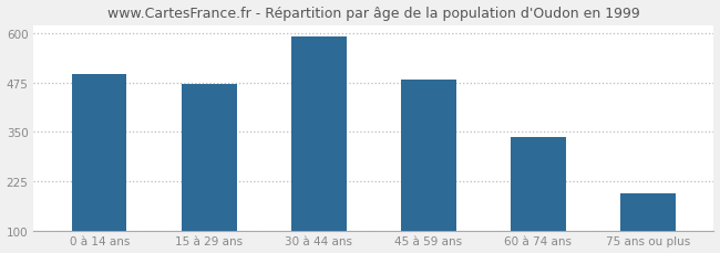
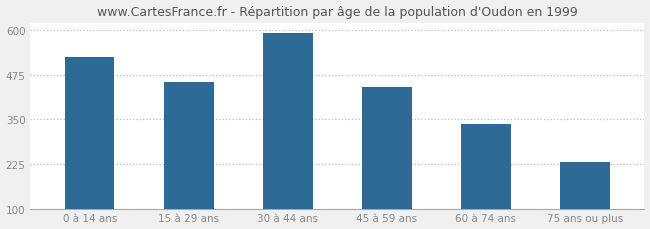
0 à 14 ans: 497 -> 525
15 à 29 ans: 471 -> 455
45 à 59 ans: 483 -> 440
75 ans ou plus: 193 -> 230
